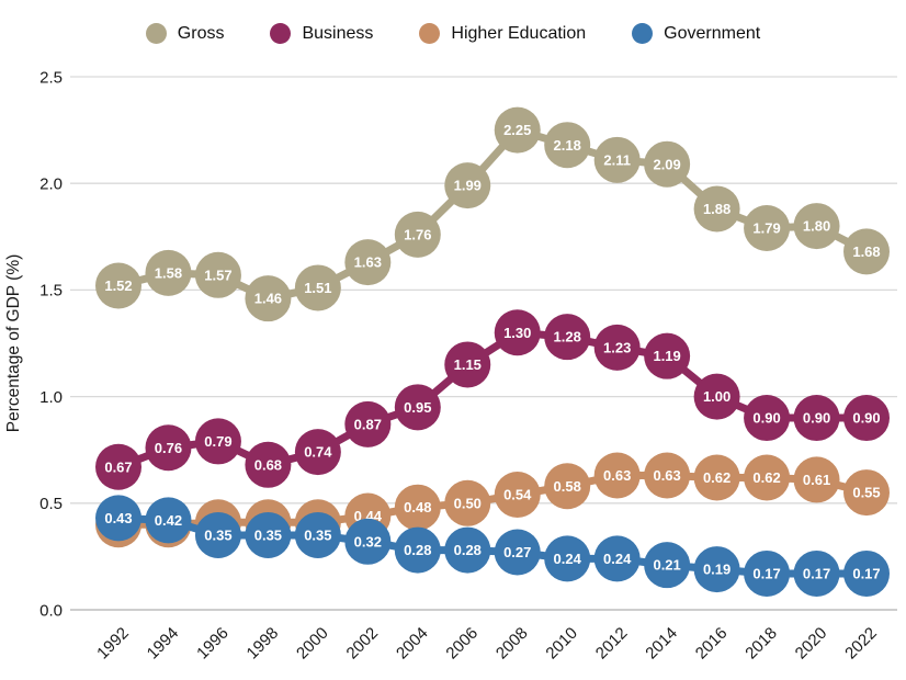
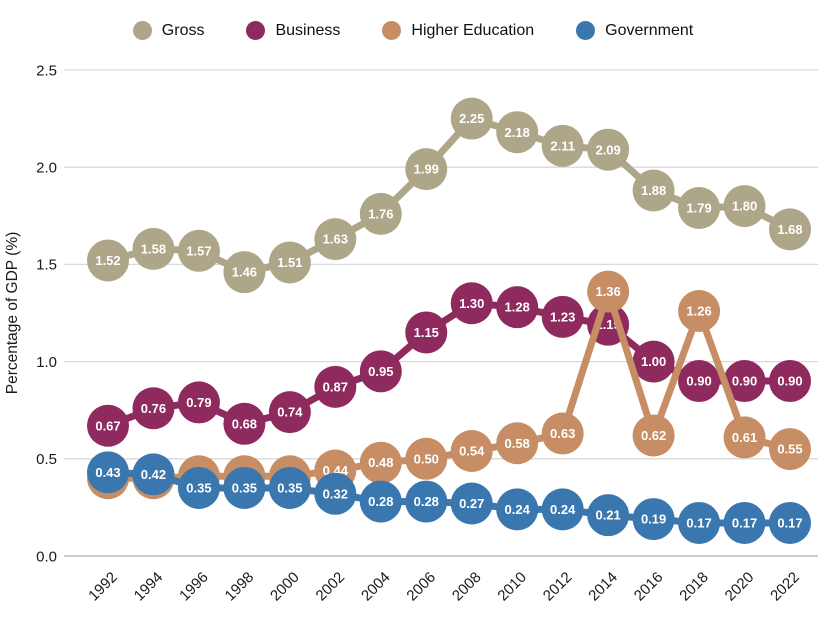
Higher Education/2014: 0.63 -> 1.36
Higher Education/2018: 0.62 -> 1.26
